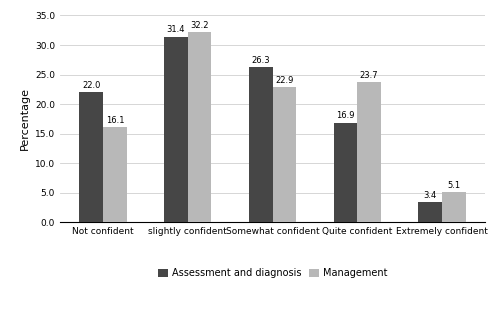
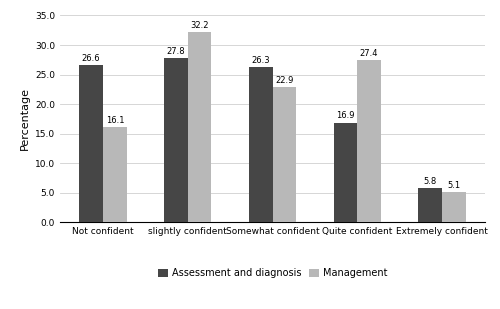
Assessment and diagnosis/Not confident: 22.0 -> 26.6
Assessment and diagnosis/slightly confident: 31.4 -> 27.8
Management/Quite confident: 23.7 -> 27.4
Assessment and diagnosis/Extremely confident: 3.4 -> 5.8
